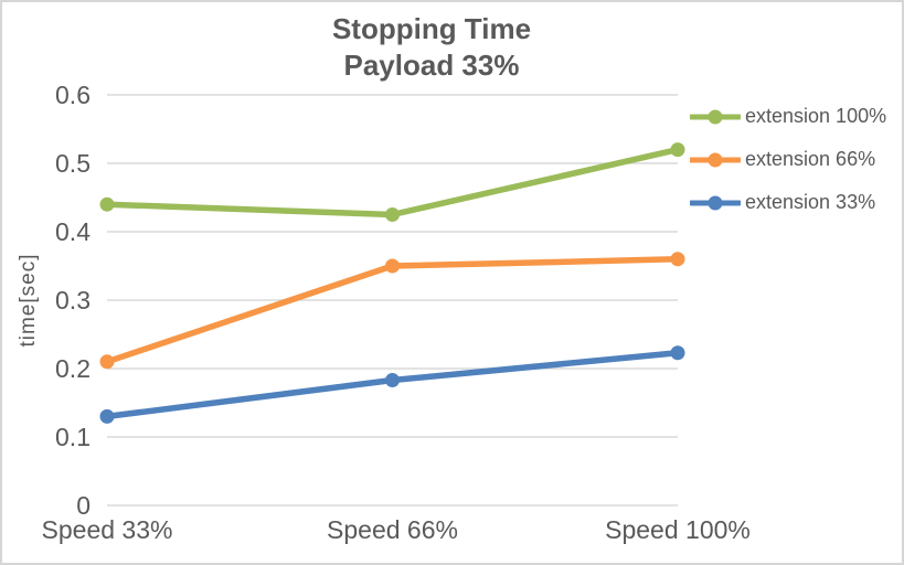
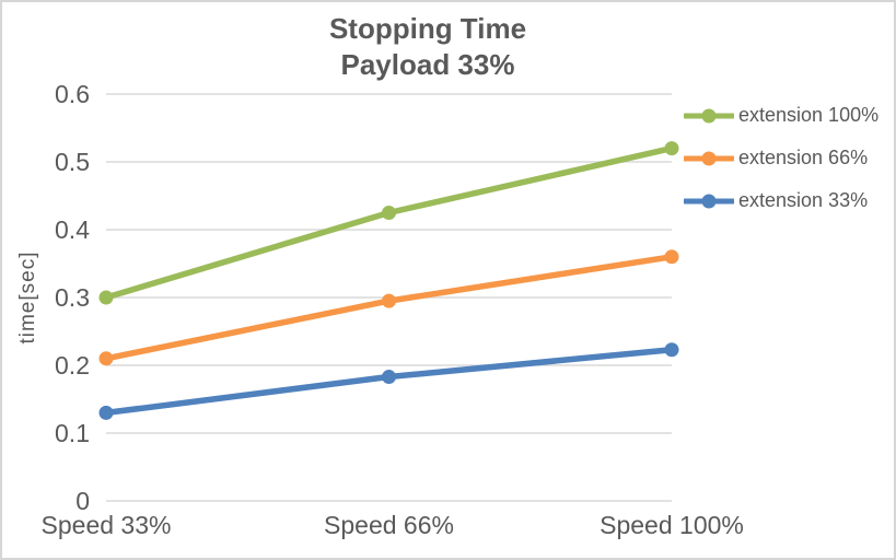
extension 100%/Speed 33%: 0.44 -> 0.30
extension 66%/Speed 66%: 0.35 -> 0.29
